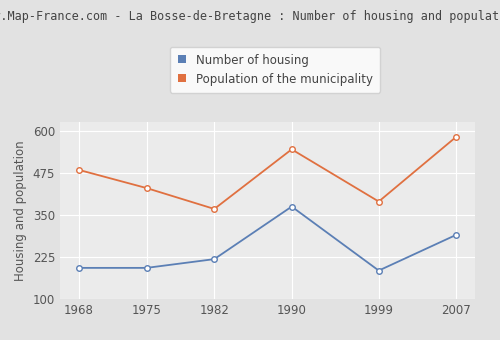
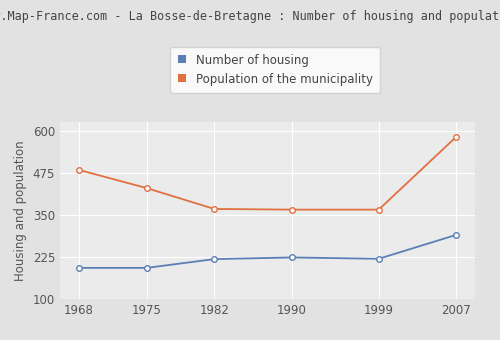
Number of housing/1990: 375 -> 224
Population of the municipality/1990: 545 -> 366
Number of housing/1999: 185 -> 220
Population of the municipality/1999: 390 -> 366
